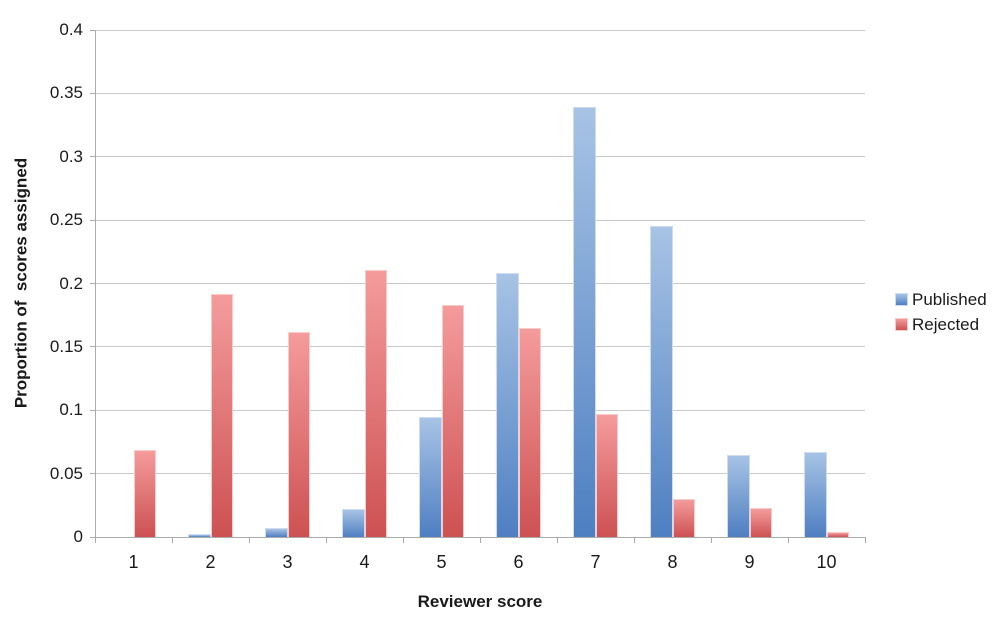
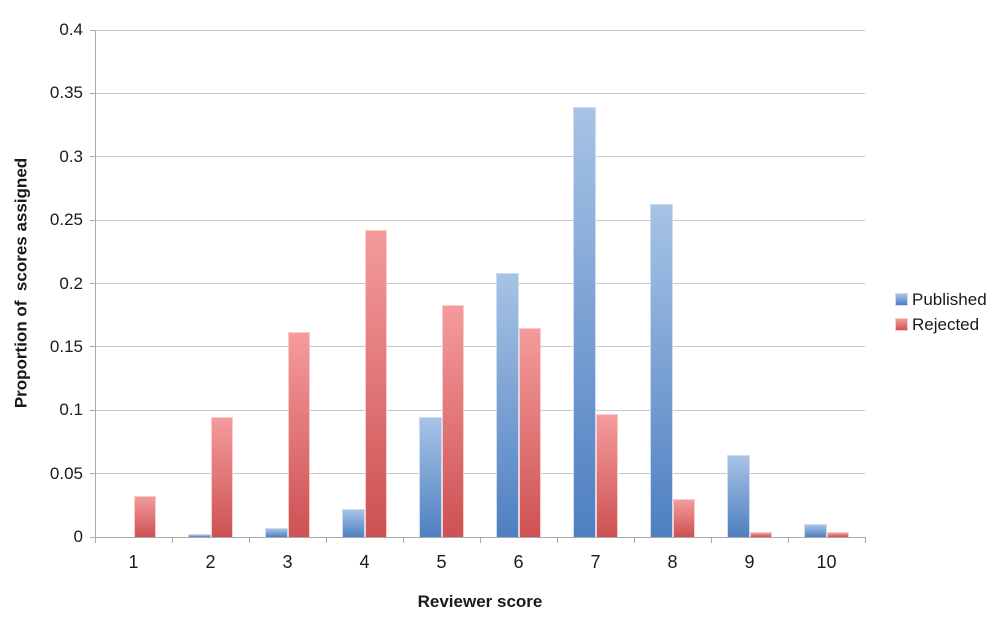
Rejected/1: 0.069 -> 0.032
Rejected/2: 0.192 -> 0.095
Rejected/4: 0.211 -> 0.242
Published/8: 0.245 -> 0.263
Rejected/9: 0.023 -> 0.004
Published/10: 0.067 -> 0.010
